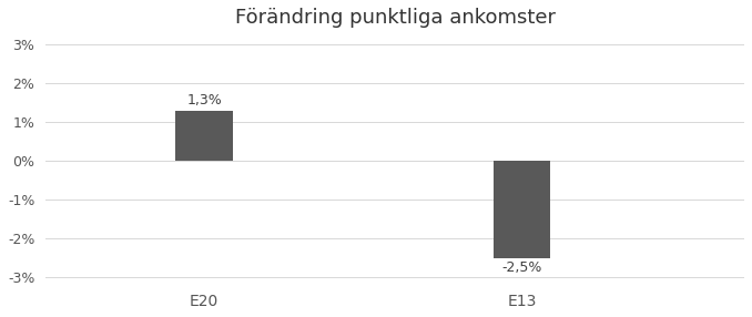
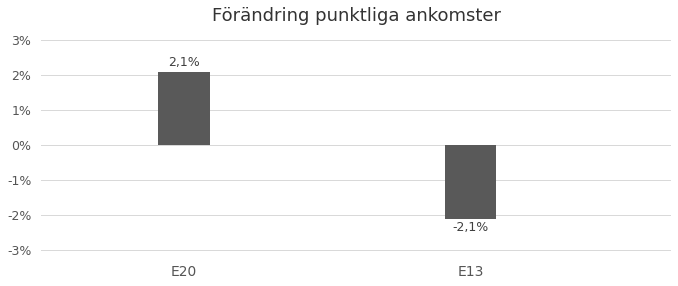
E20: 1,3% -> 2,1%
E13: -2,5% -> -2,1%
